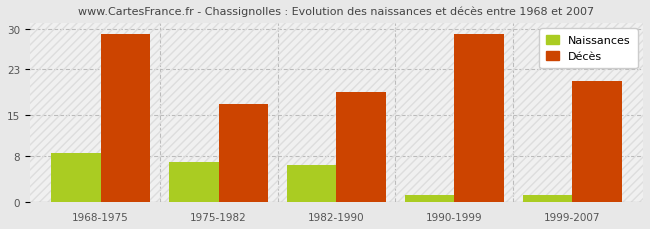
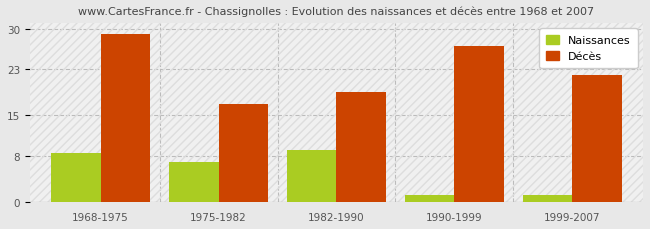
Naissances/1982-1990: 6.5 -> 9.0
Décès/1990-1999: 29 -> 27
Décès/1999-2007: 21 -> 22
